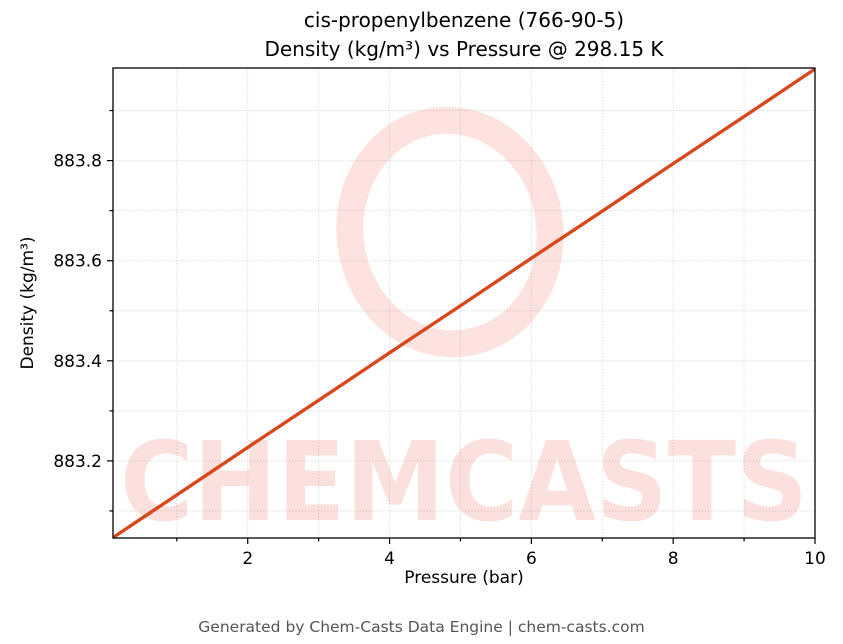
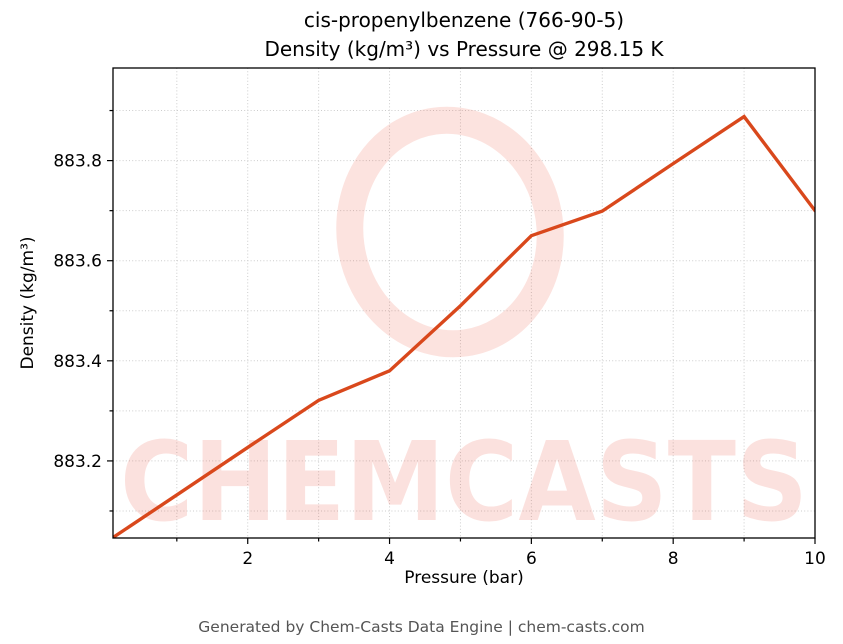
4: 883.42 -> 883.38
6: 883.61 -> 883.65
10: 883.98 -> 883.70
